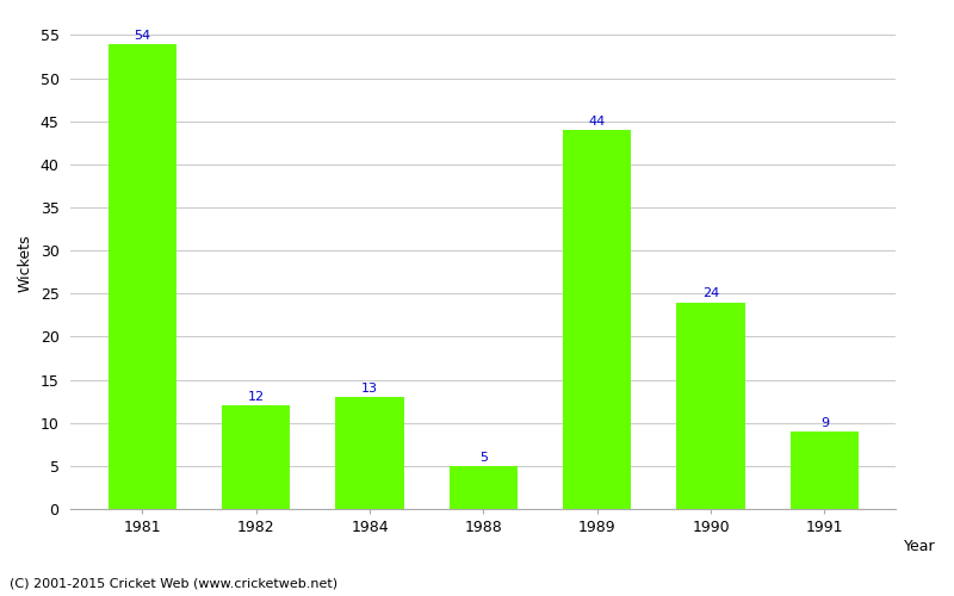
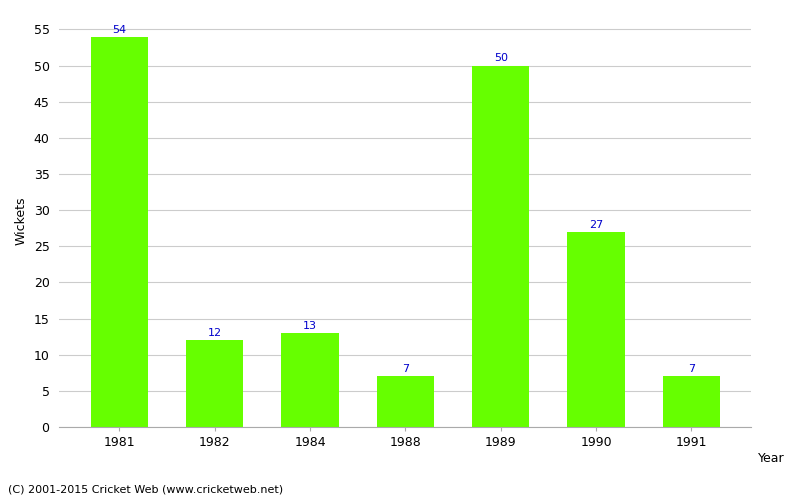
1988: 5 -> 7
1989: 44 -> 50
1990: 24 -> 27
1991: 9 -> 7
